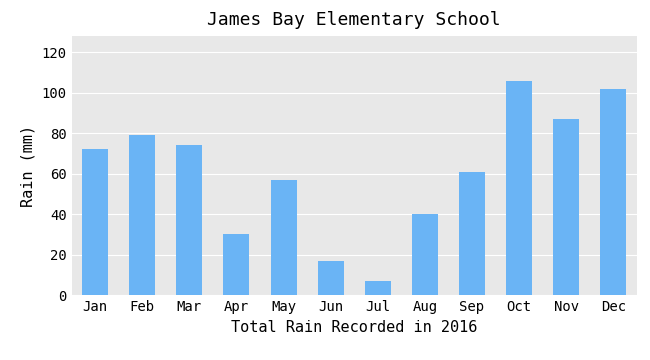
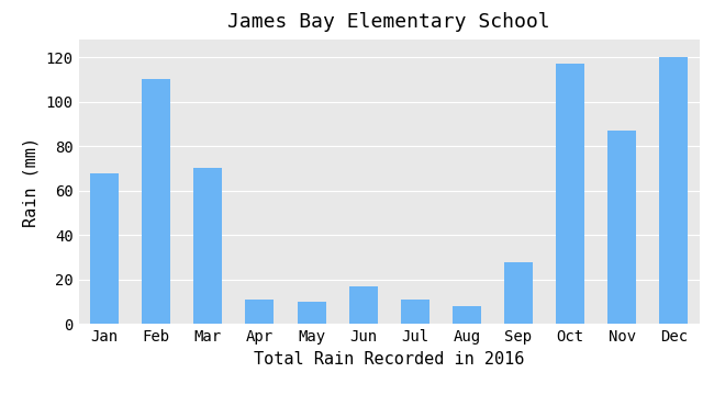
Jan: 72 -> 68
Feb: 79 -> 110
Mar: 74 -> 70
Apr: 30 -> 11
May: 57 -> 10
Jul: 7 -> 11
Aug: 40 -> 8
Sep: 61 -> 28
Oct: 106 -> 117
Dec: 102 -> 120
